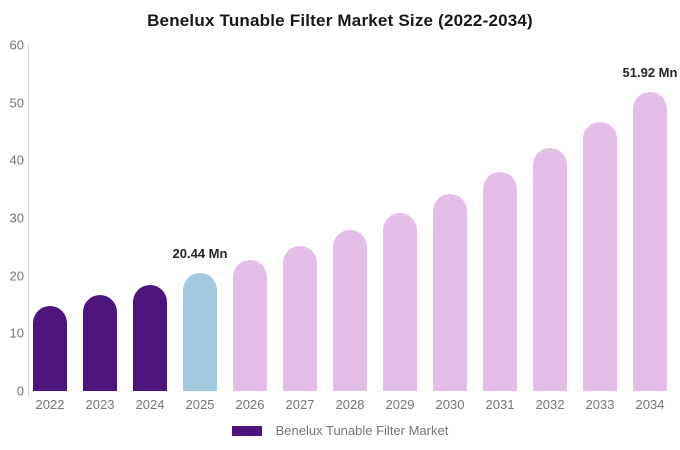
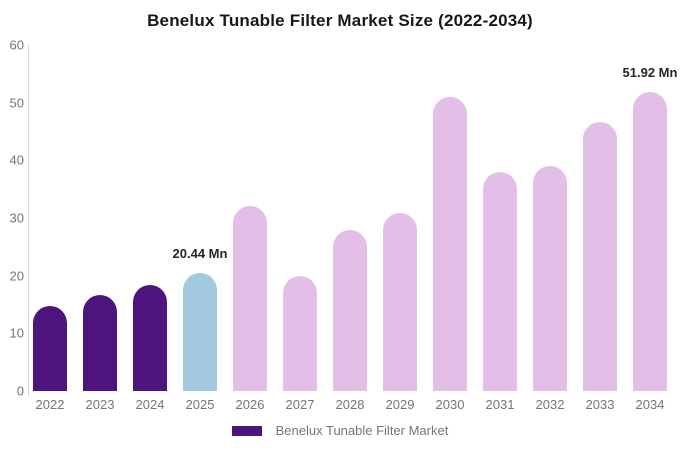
2026: 23 -> 32
2027: 25 -> 20
2030: 34 -> 51
2032: 42 -> 39
